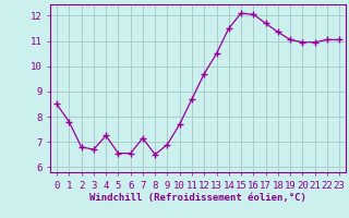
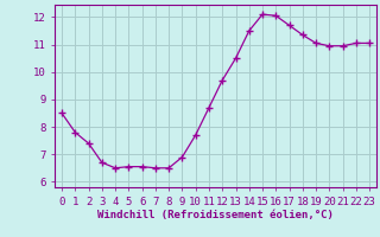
2: 6.80 -> 7.40
4: 7.25 -> 6.50
7: 7.15 -> 6.50
